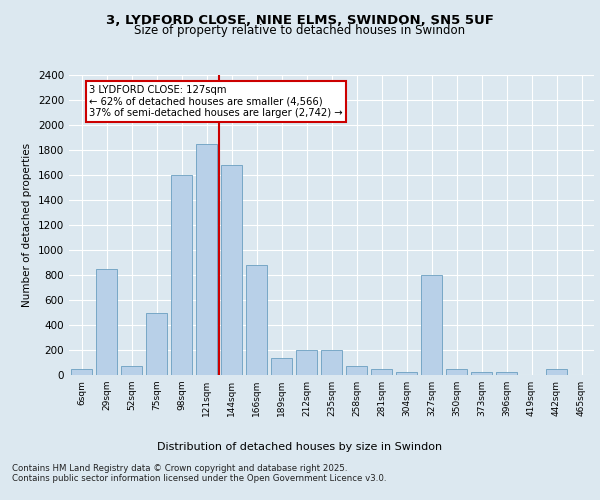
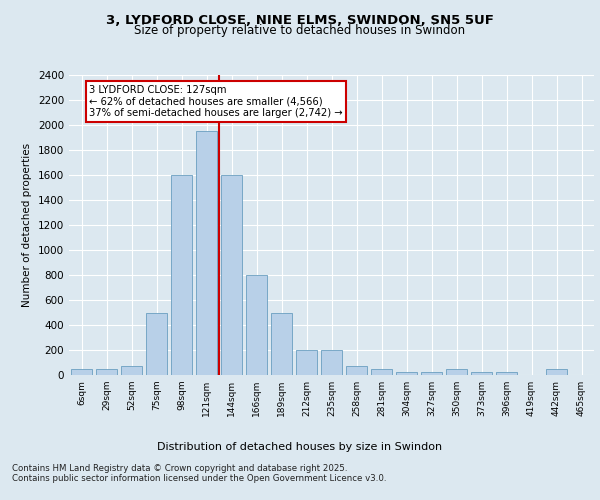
29sqm: 850 -> 50
121sqm: 1850 -> 1950
144sqm: 1680 -> 1600
166sqm: 880 -> 800
189sqm: 140 -> 500
327sqm: 800 -> 20
